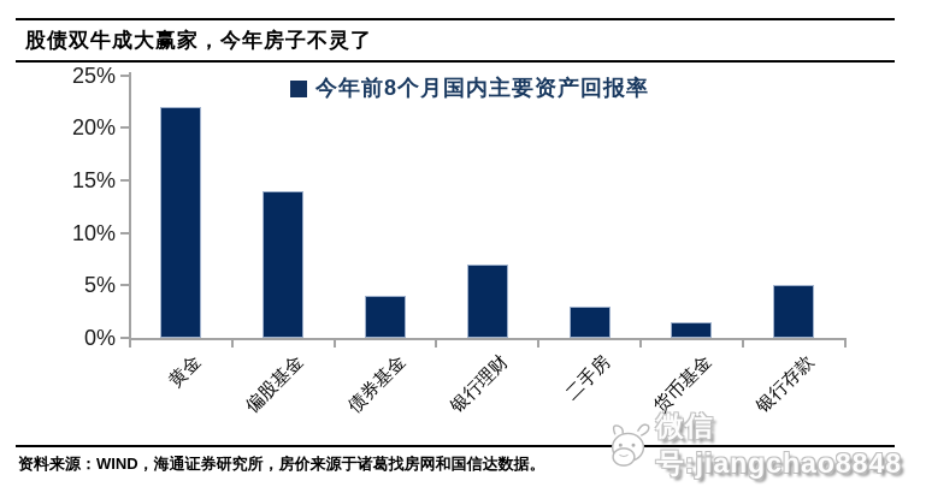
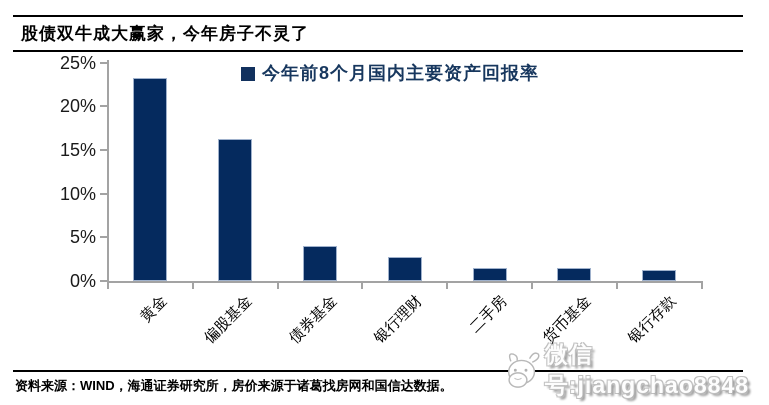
黄金: 22% -> 23%
偏股基金: 14% -> 16%
银行理财: 7% -> 3%
二手房: 3% -> 2%
银行存款: 5% -> 1%
